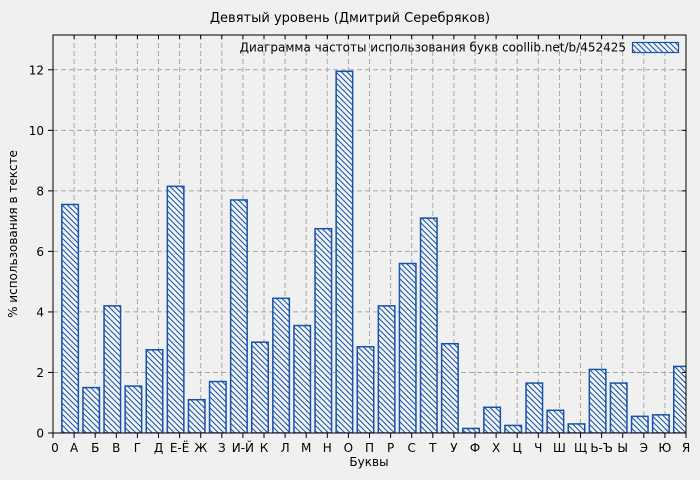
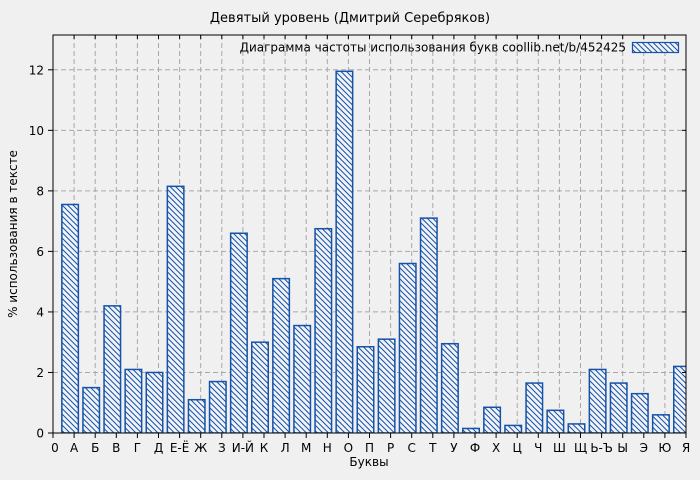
Г: 1.6 -> 2.1
Д: 2.8 -> 2.0
И-Й: 7.7 -> 6.6
Л: 4.5 -> 5.1
Р: 4.2 -> 3.1
Э: 0.6 -> 1.3
